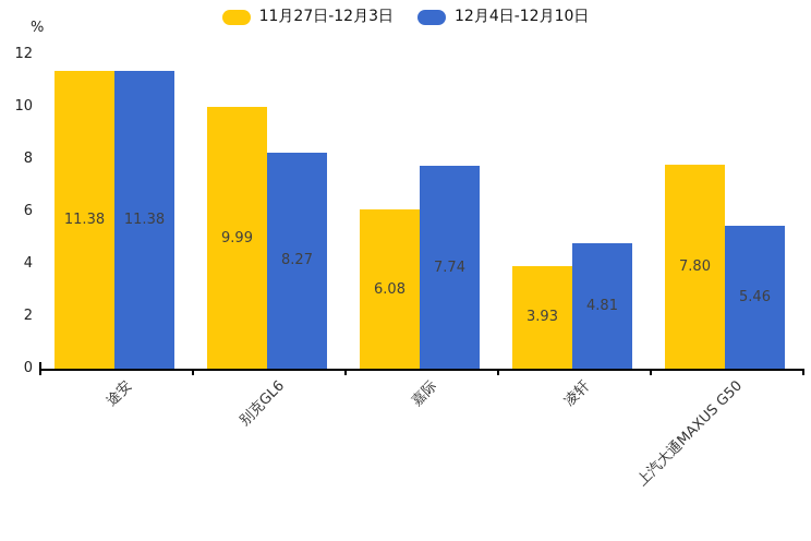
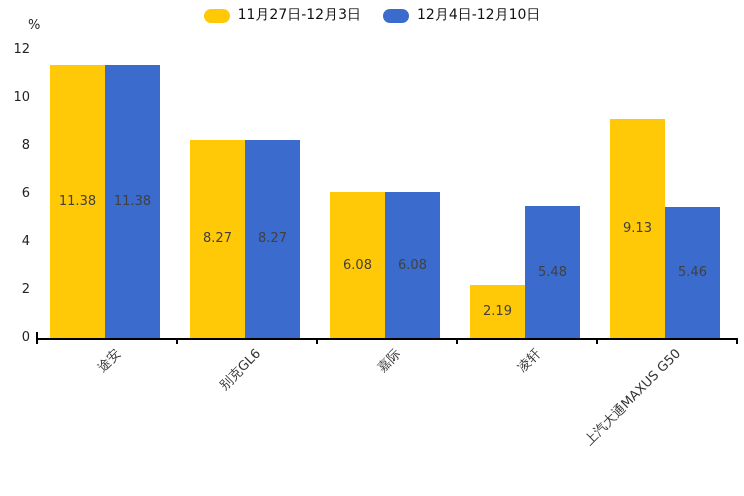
11月27日-12月3日/别克GL6: 9.99 -> 8.27
12月4日-12月10日/嘉际: 7.74 -> 6.08
11月27日-12月3日/凌轩: 3.93 -> 2.19
12月4日-12月10日/凌轩: 4.81 -> 5.48
11月27日-12月3日/上汽大通MAXUS G50: 7.80 -> 9.13
